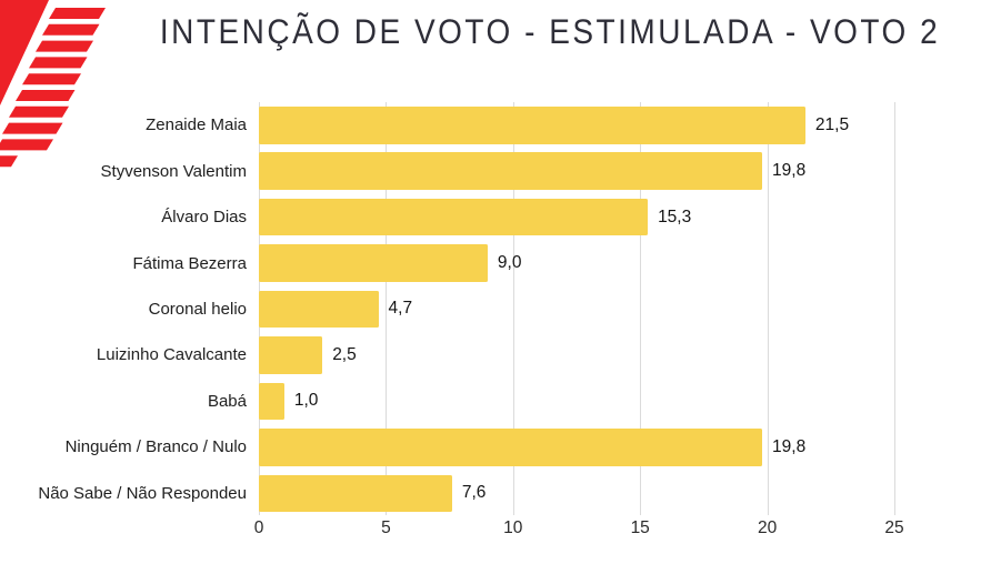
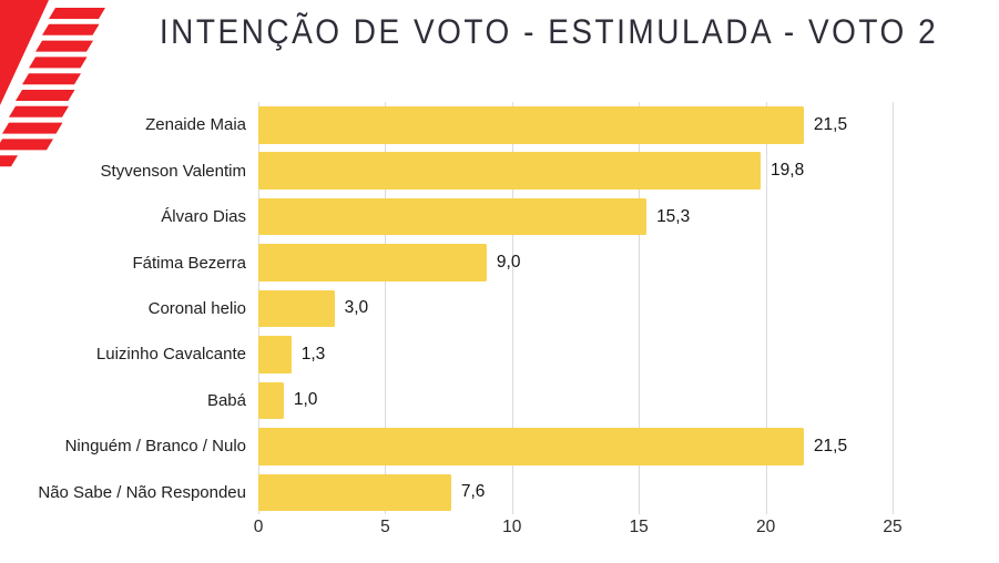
Coronal helio: 4,7 -> 3,0
Luizinho Cavalcante: 2,5 -> 1,3
Ninguém / Branco / Nulo: 19,8 -> 21,5
